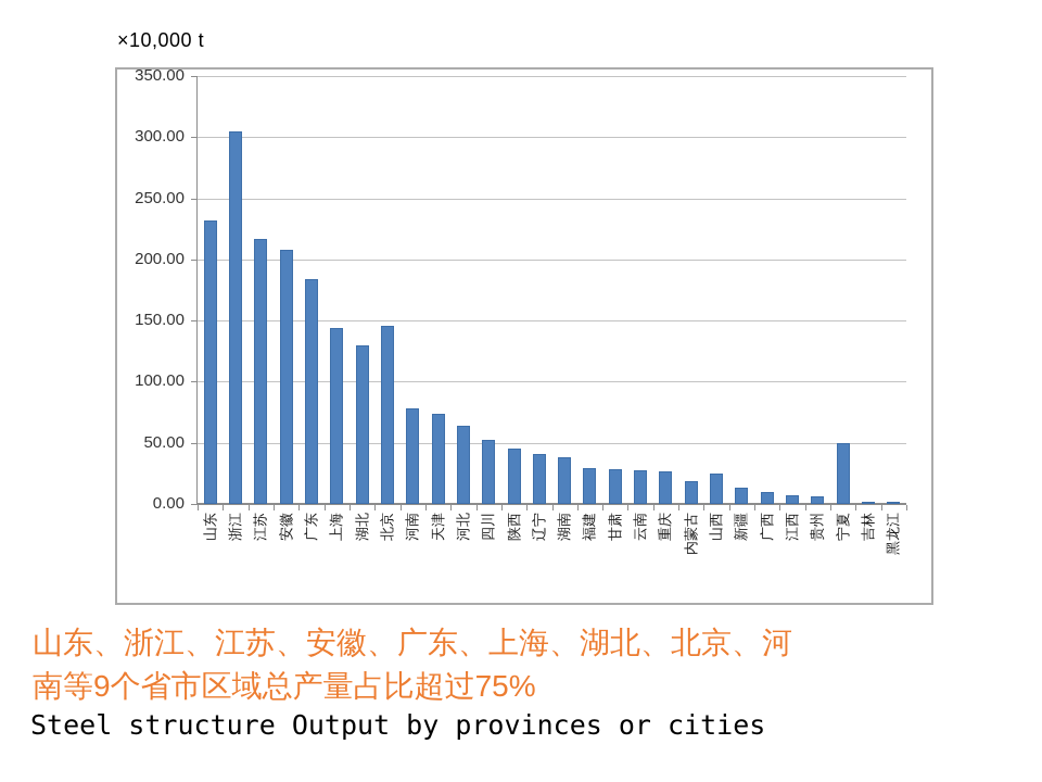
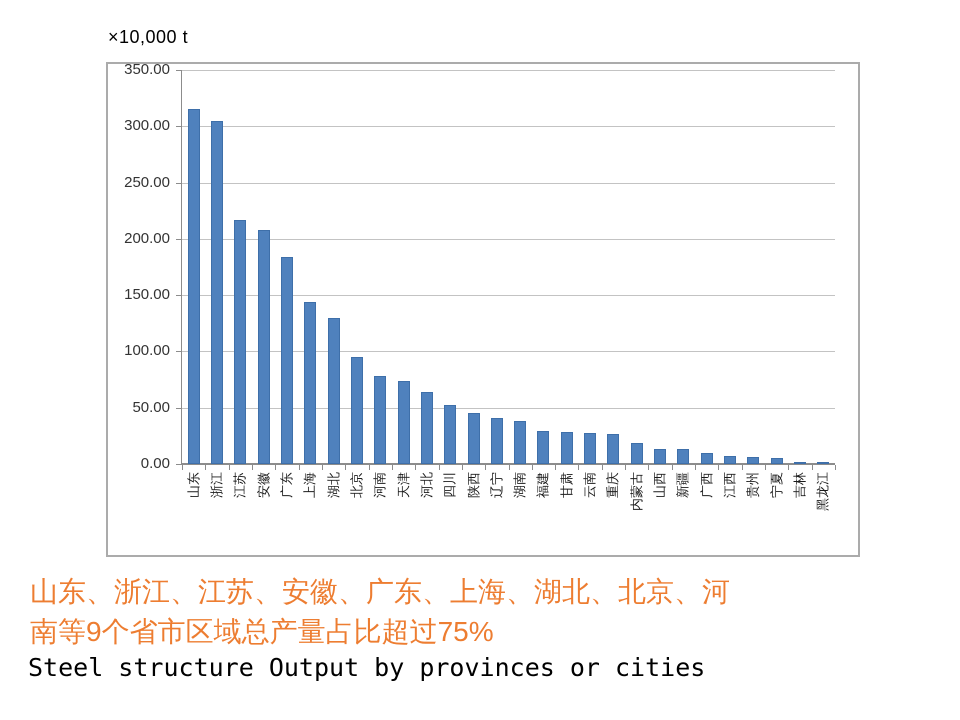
山东: 232 -> 315
北京: 146 -> 95
山西: 25 -> 14
宁夏: 50 -> 5
